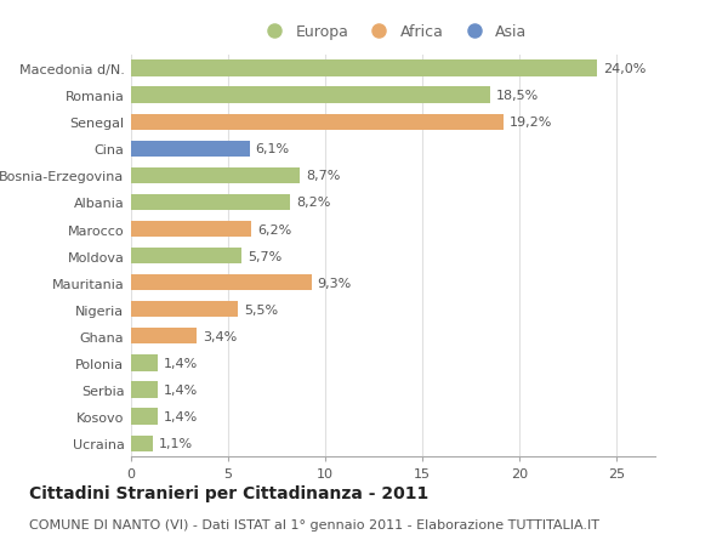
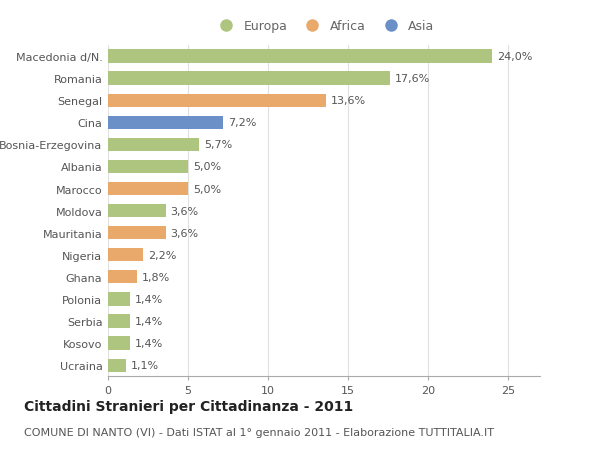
Romania: 18,5% -> 17,6%
Senegal: 19,2% -> 13,6%
Cina: 6,1% -> 7,2%
Bosnia-Erzegovina: 8,7% -> 5,7%
Albania: 8,2% -> 5,0%
Marocco: 6,2% -> 5,0%
Moldova: 5,7% -> 3,6%
Mauritania: 9,3% -> 3,6%
Nigeria: 5,5% -> 2,2%
Ghana: 3,4% -> 1,8%
